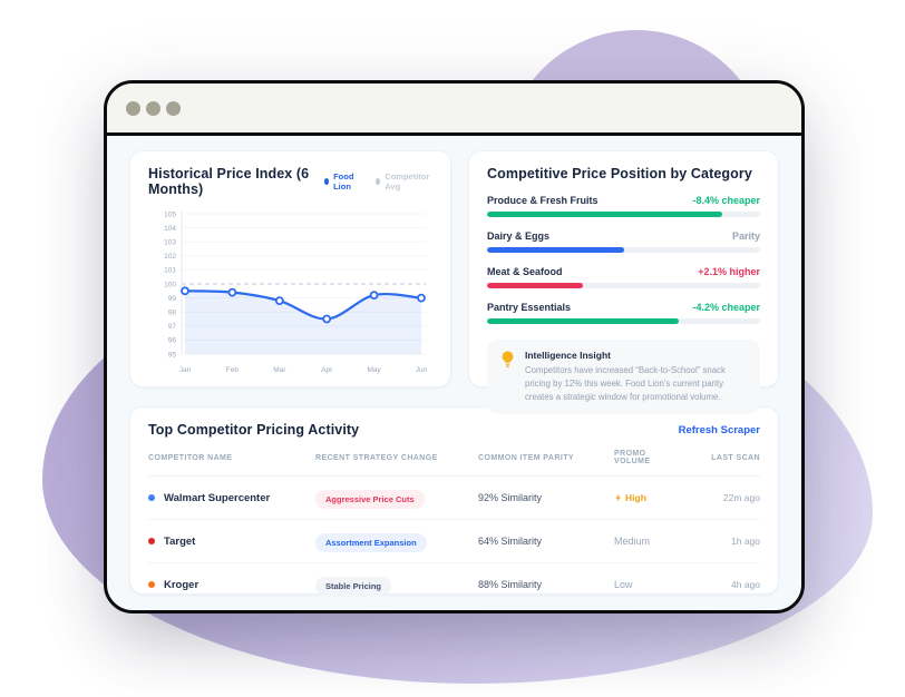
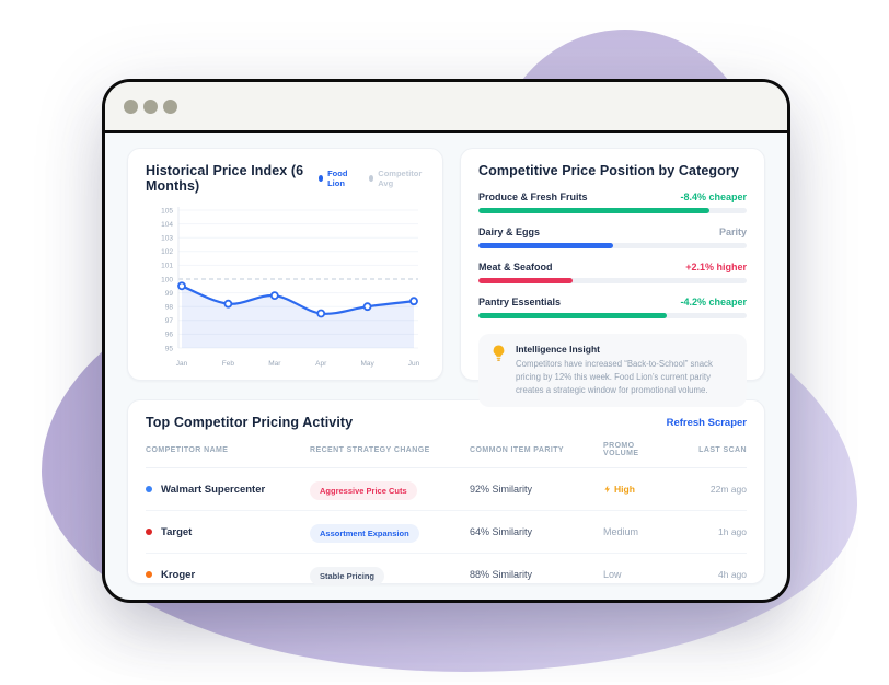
Food Lion/Feb: 99.4 -> 98.2
Food Lion/May: 99.2 -> 98.0
Food Lion/Jun: 99.0 -> 98.4
